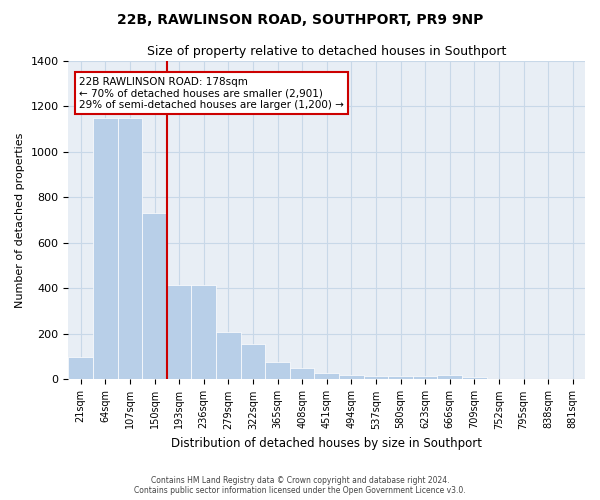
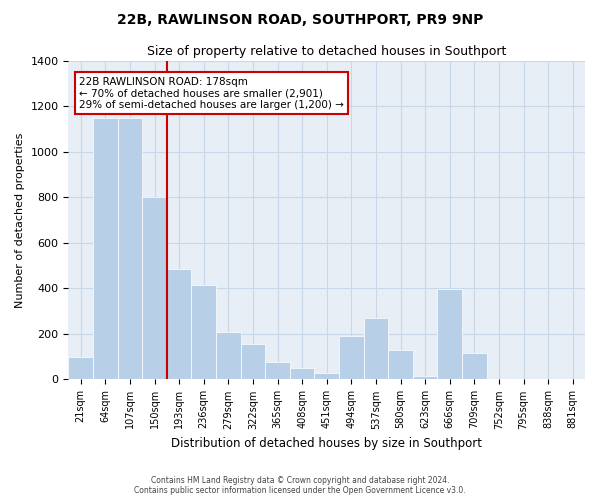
150sqm: 730 -> 800
193sqm: 415 -> 485
494sqm: 20 -> 190
537sqm: 15 -> 270
580sqm: 15 -> 130
666sqm: 20 -> 395
709sqm: 10 -> 115
